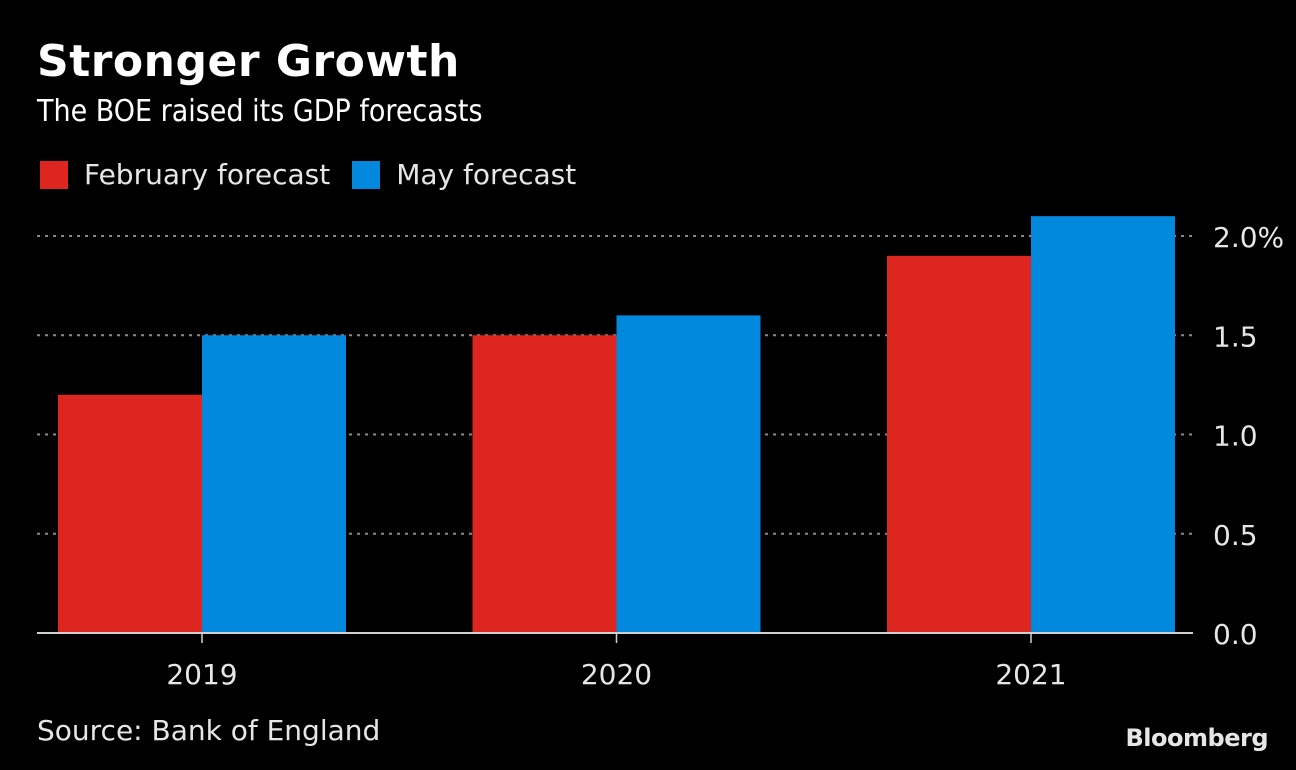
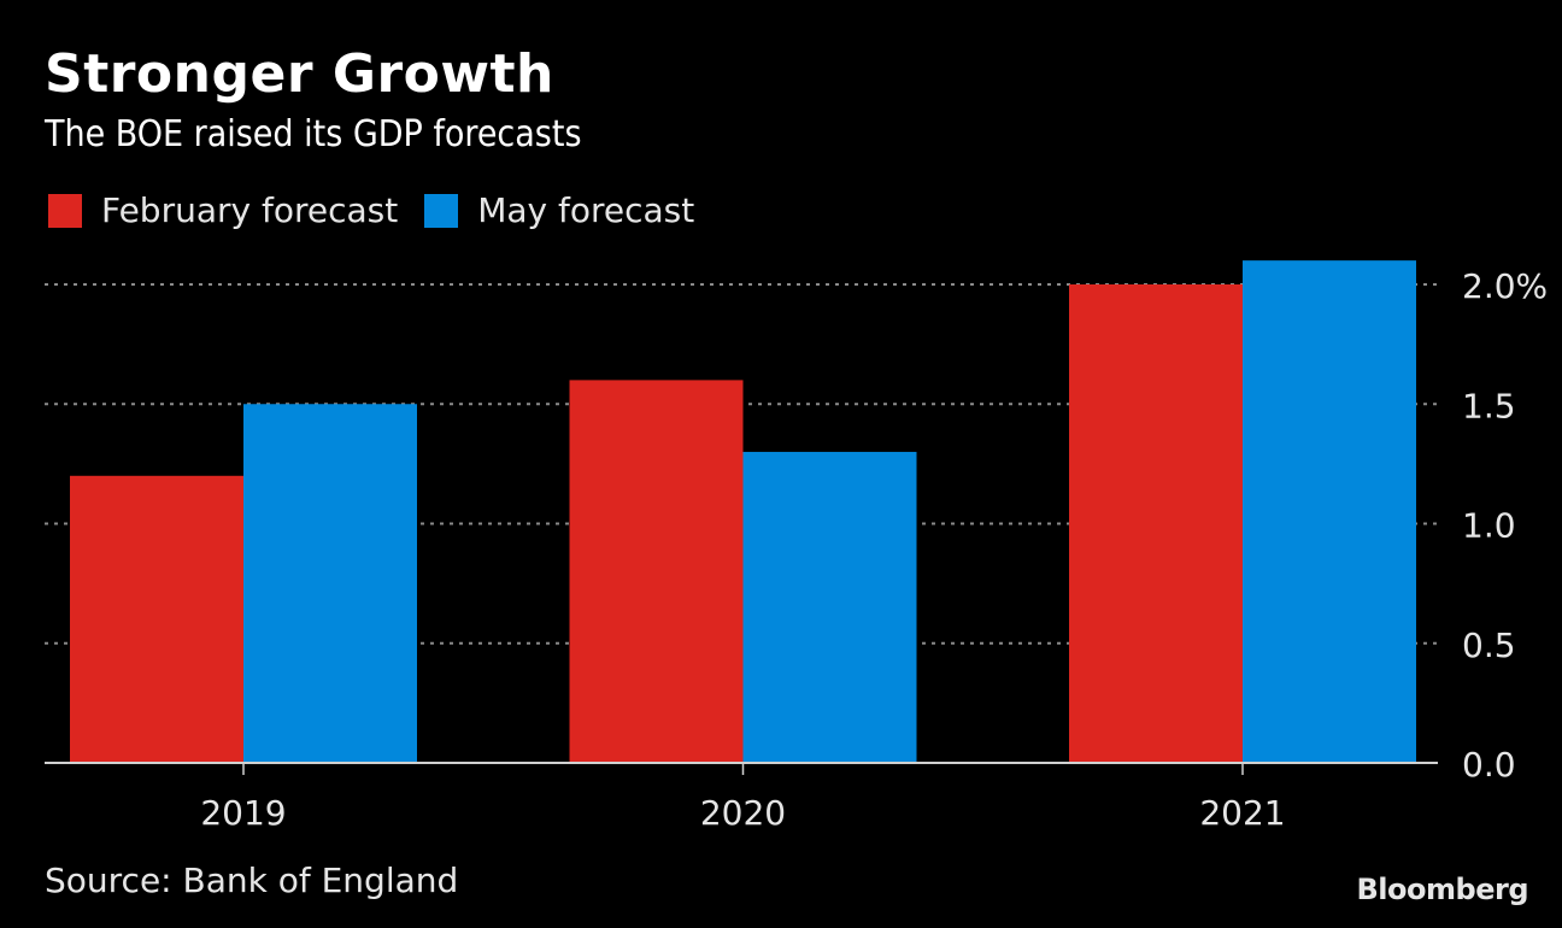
February forecast/2020: 1.5% -> 1.6%
May forecast/2020: 1.6% -> 1.3%
February forecast/2021: 1.9% -> 2.0%
